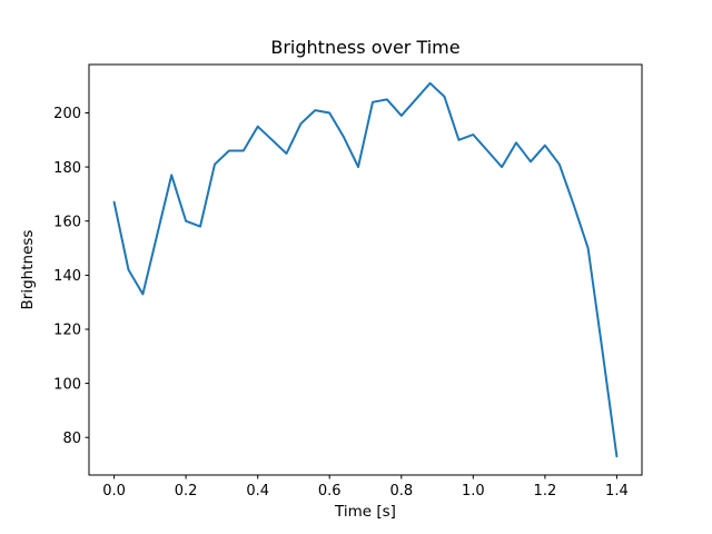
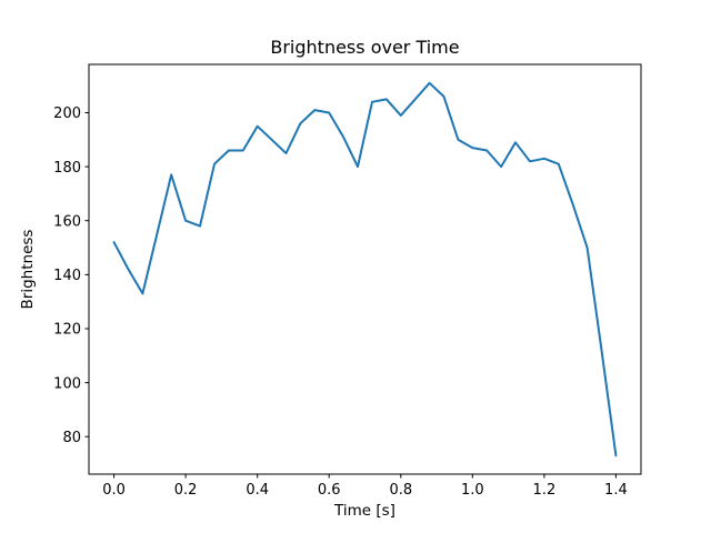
0.0: 167 -> 152
1.0: 192 -> 187
1.2: 188 -> 183
